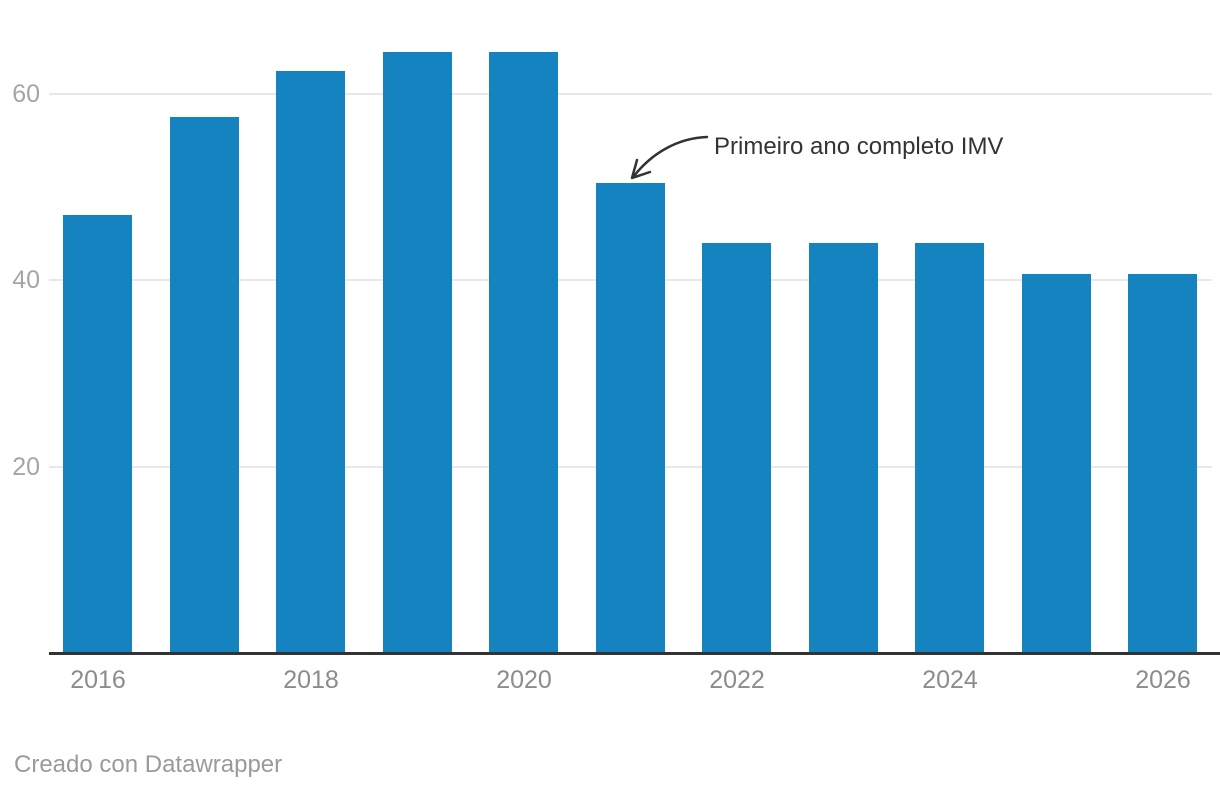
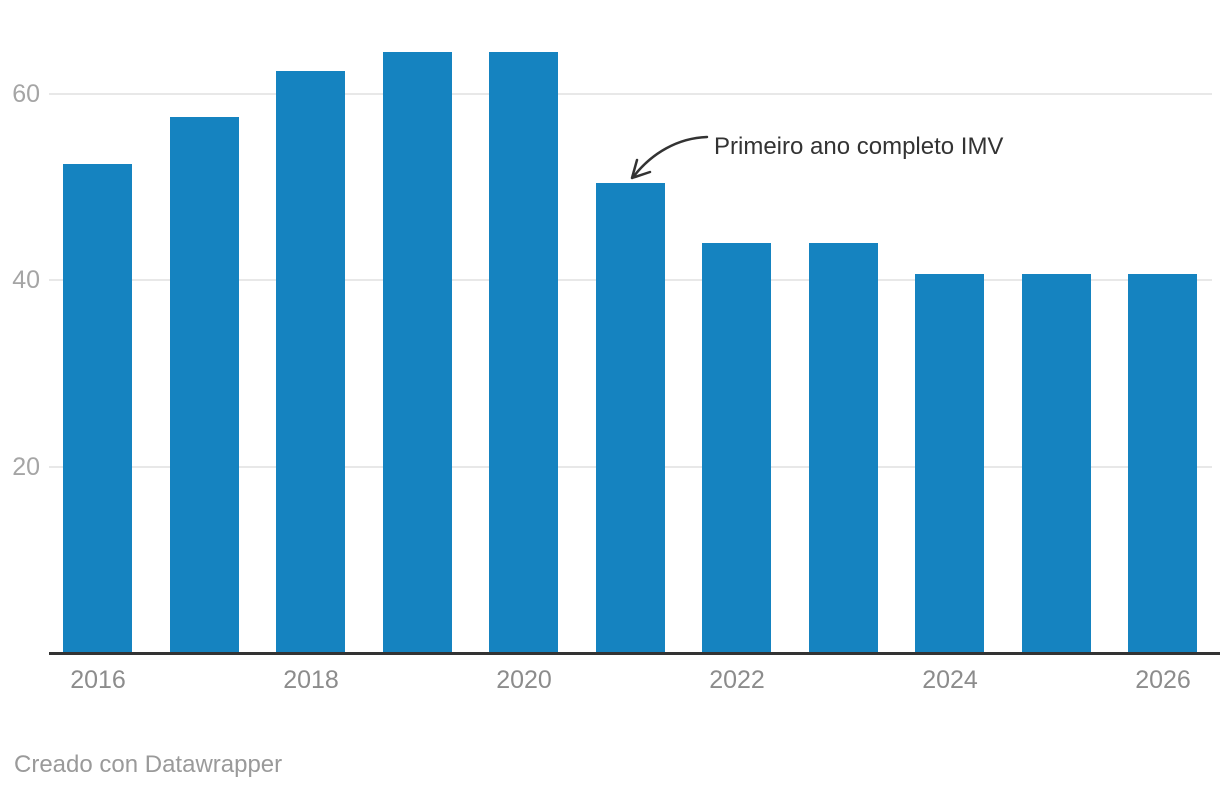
2016: 47 -> 52
2024: 44 -> 41
